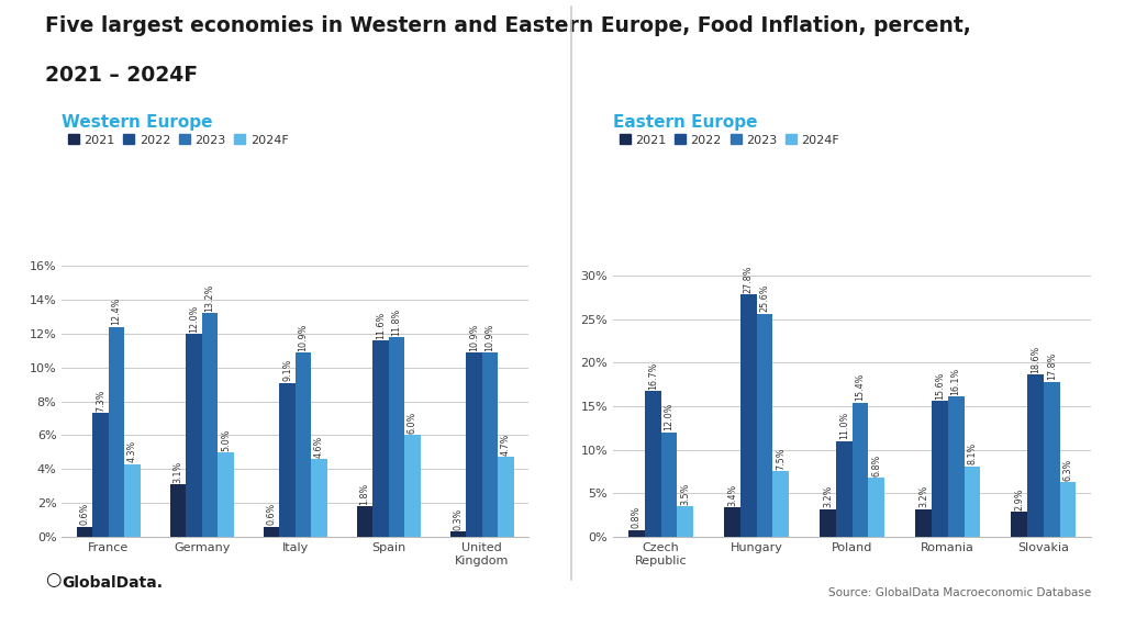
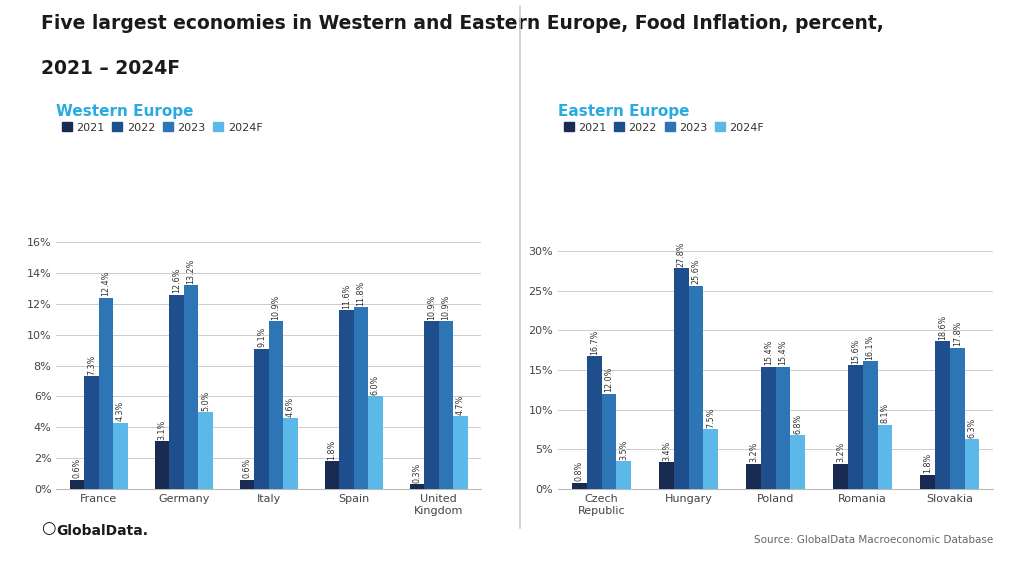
2022/Germany: 12.0% -> 12.6%
2022/Poland: 11.0% -> 15.4%
2021/Slovakia: 2.9% -> 1.8%
